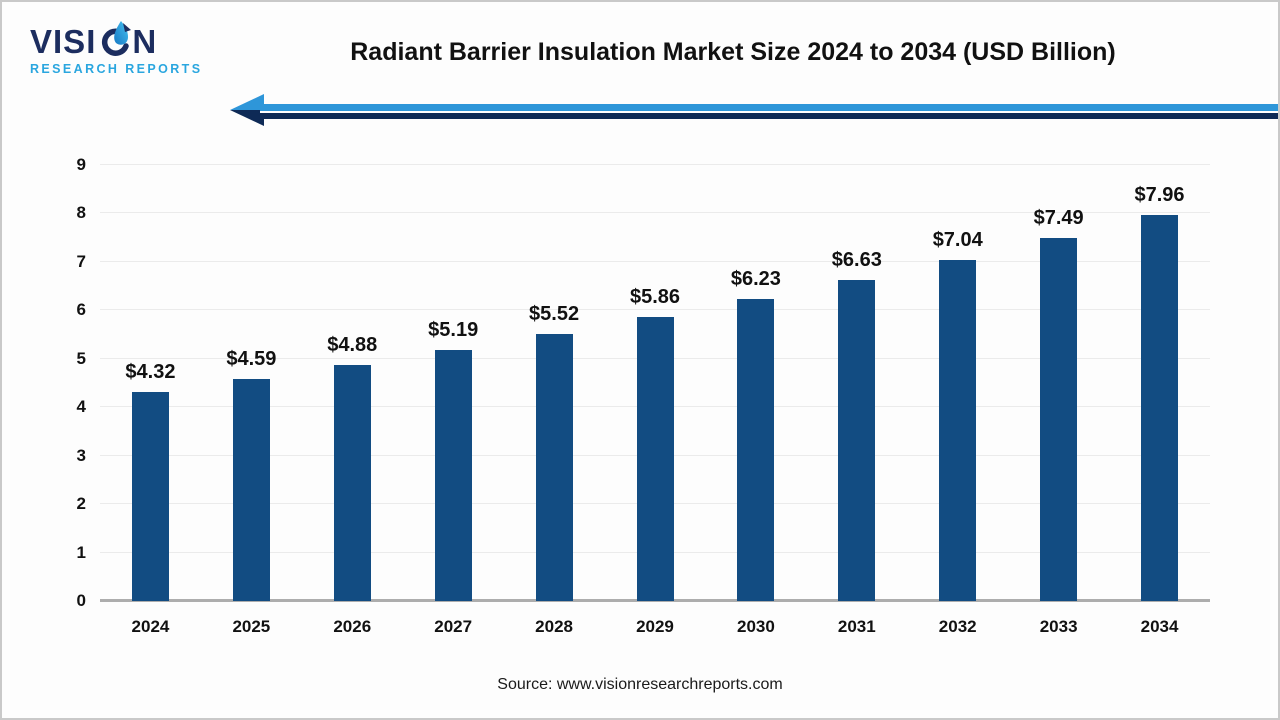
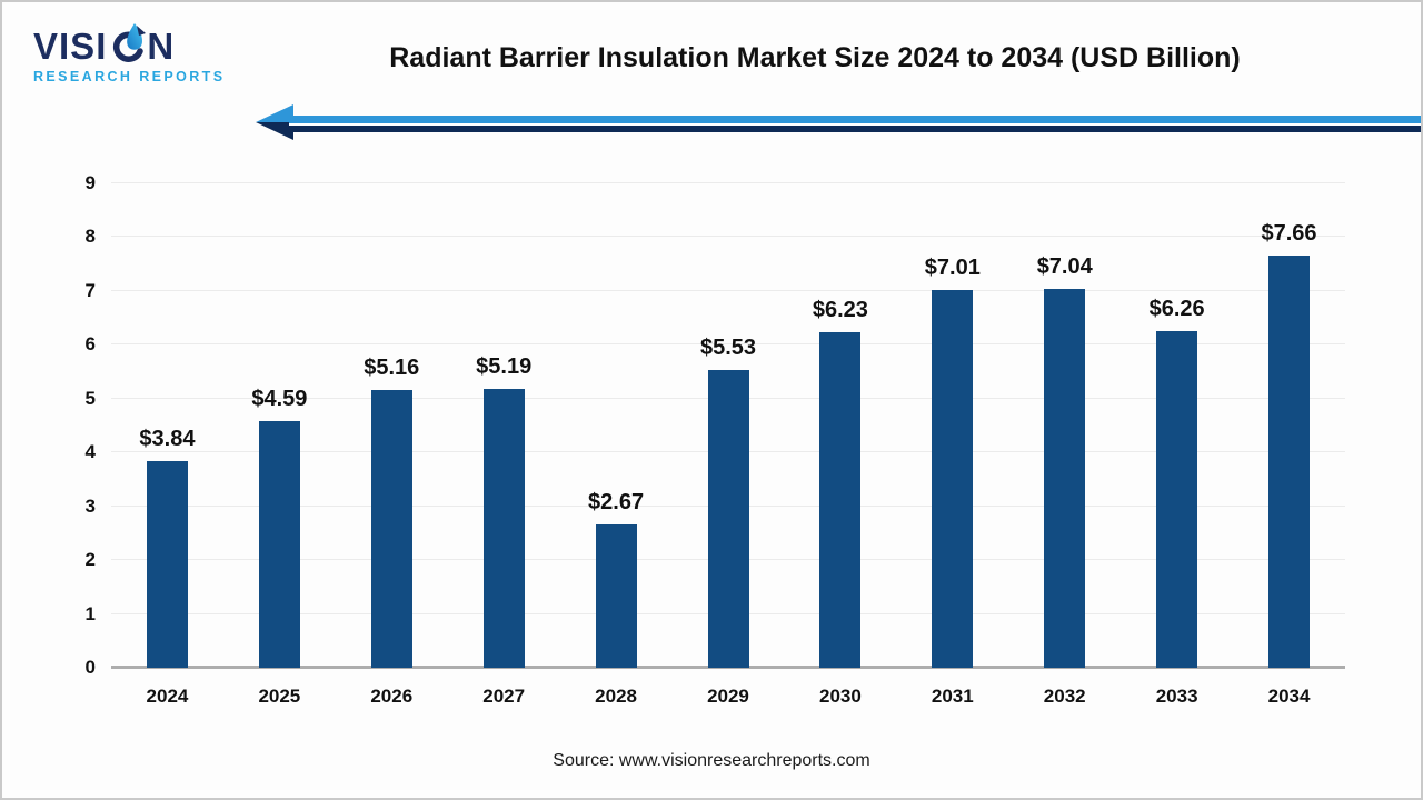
2024: $4.32 -> $3.84
2026: $4.88 -> $5.16
2028: $5.52 -> $2.67
2029: $5.86 -> $5.53
2031: $6.63 -> $7.01
2033: $7.49 -> $6.26
2034: $7.96 -> $7.66
